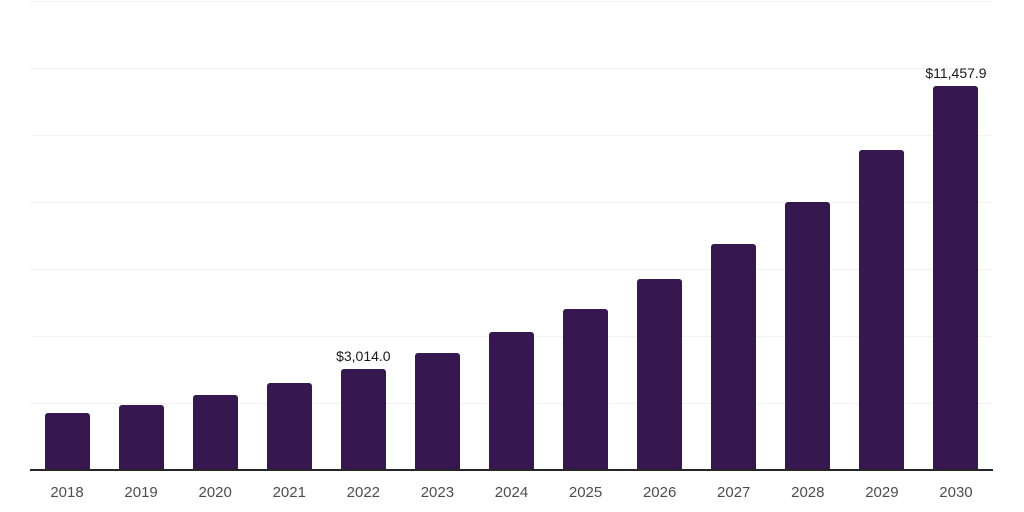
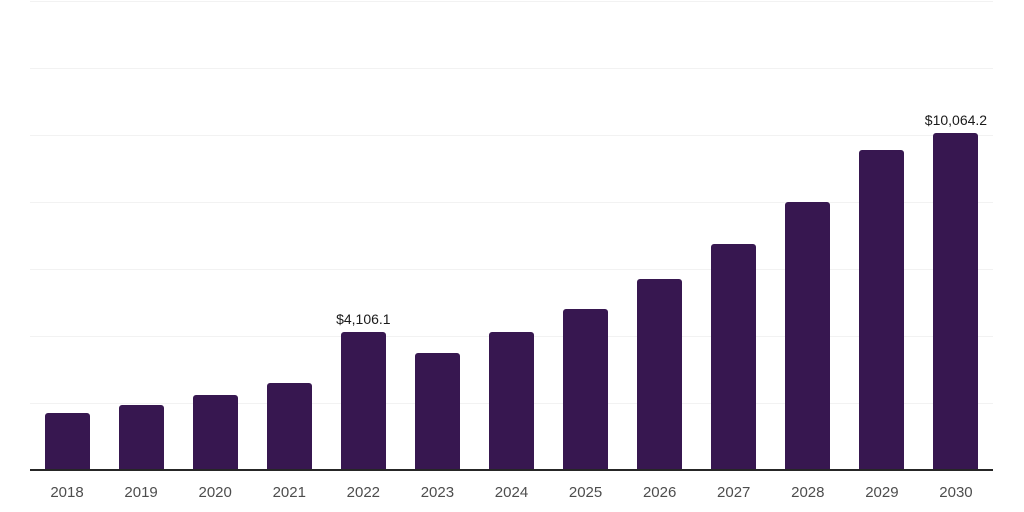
2022: $3,014.0 -> $4,106.1
2030: $11,457.9 -> $10,064.2
